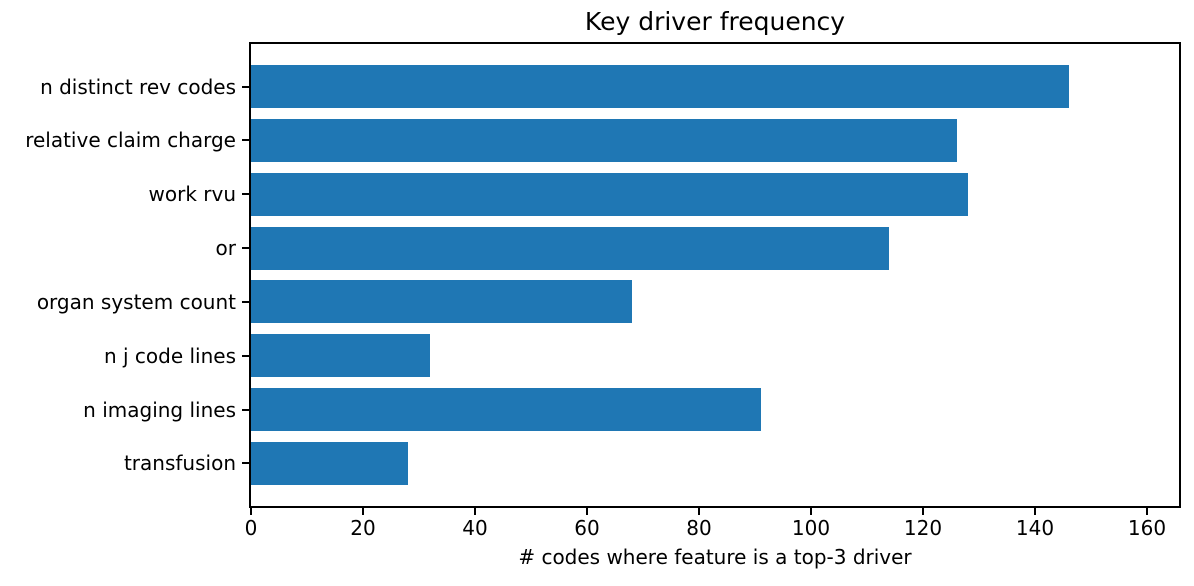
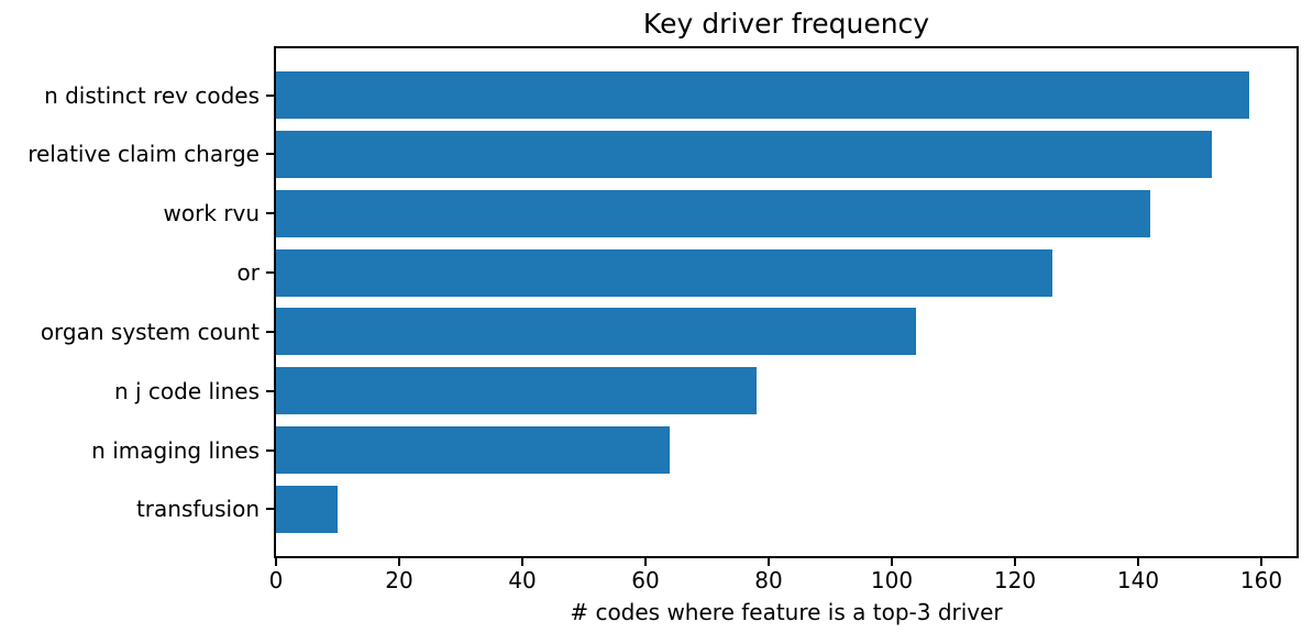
n distinct rev codes: 146 -> 158
relative claim charge: 126 -> 152
work rvu: 128 -> 142
or: 114 -> 126
organ system count: 68 -> 104
n j code lines: 32 -> 78
n imaging lines: 91 -> 64
transfusion: 28 -> 10
